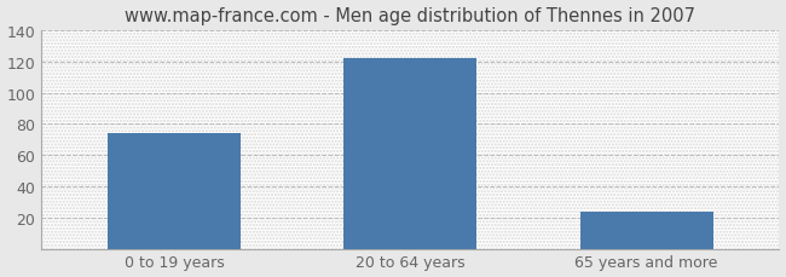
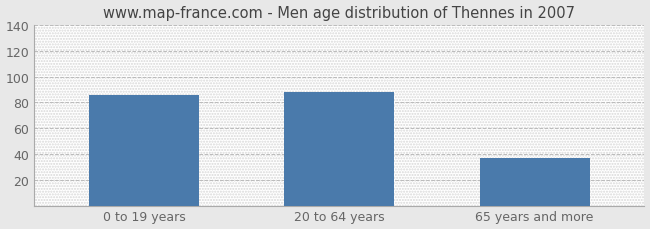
0 to 19 years: 74 -> 86
20 to 64 years: 122 -> 88
65 years and more: 24 -> 37
